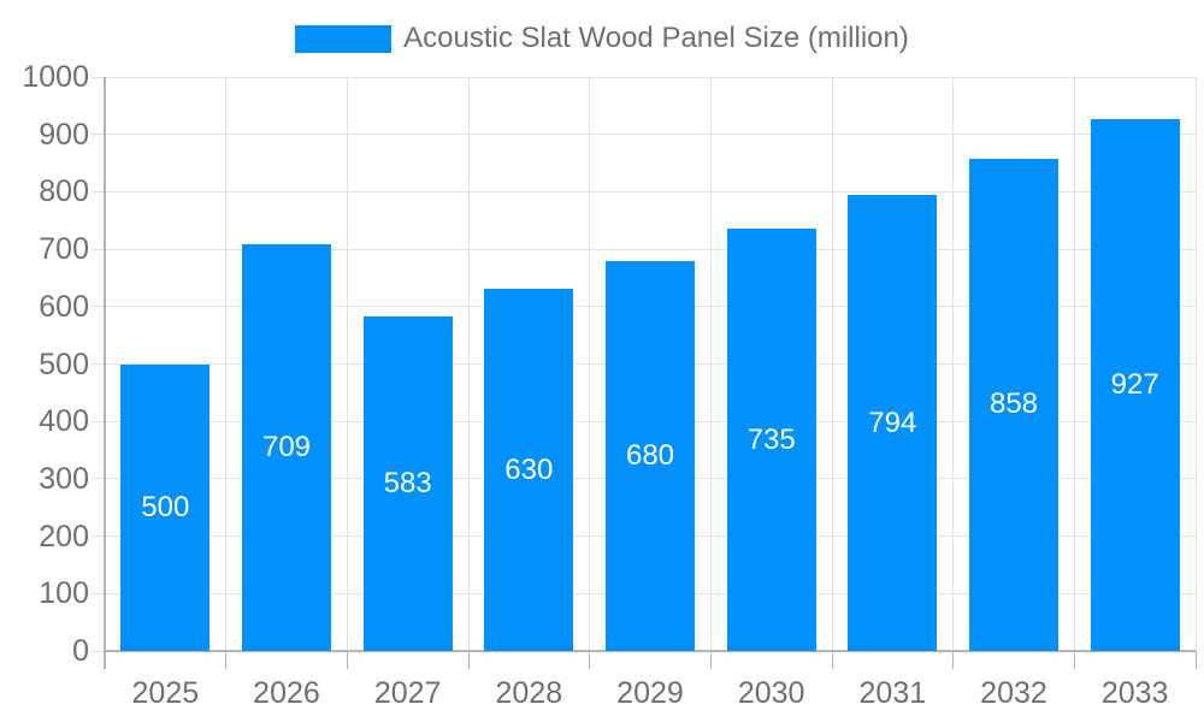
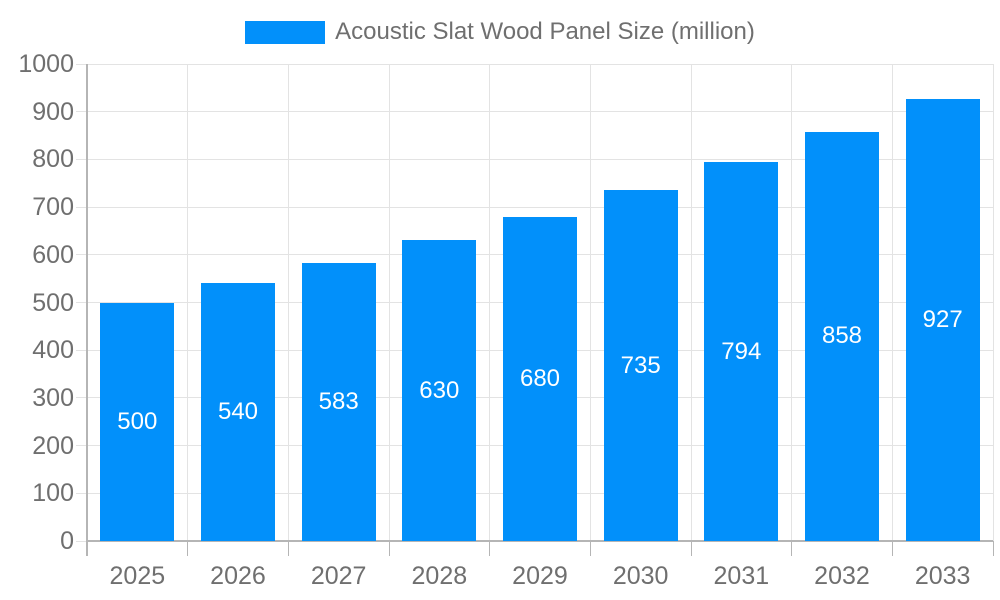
2026: 709 -> 540
